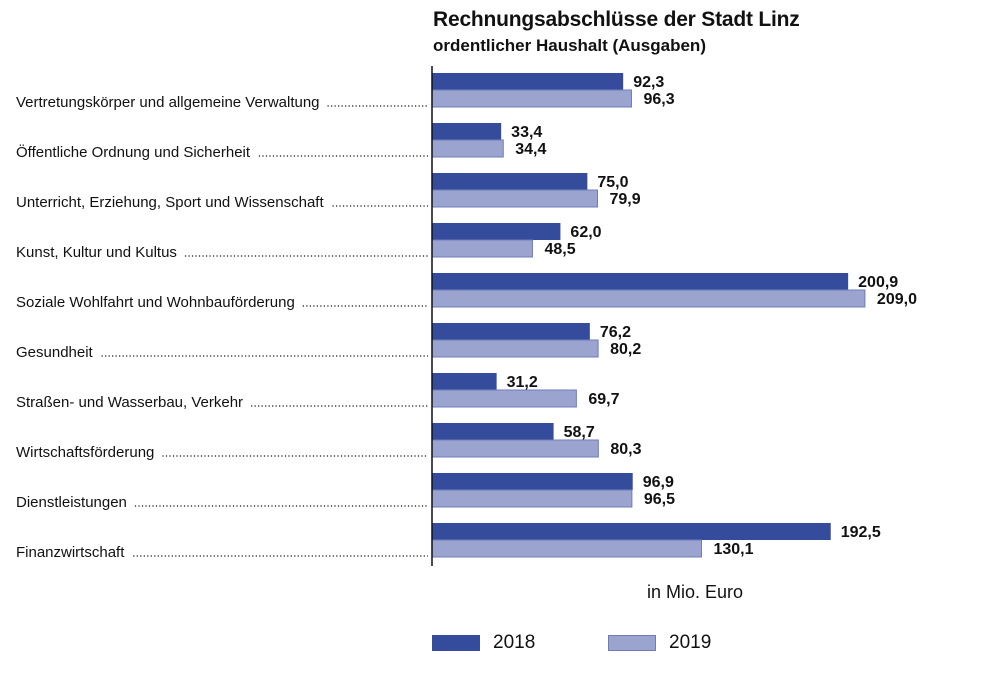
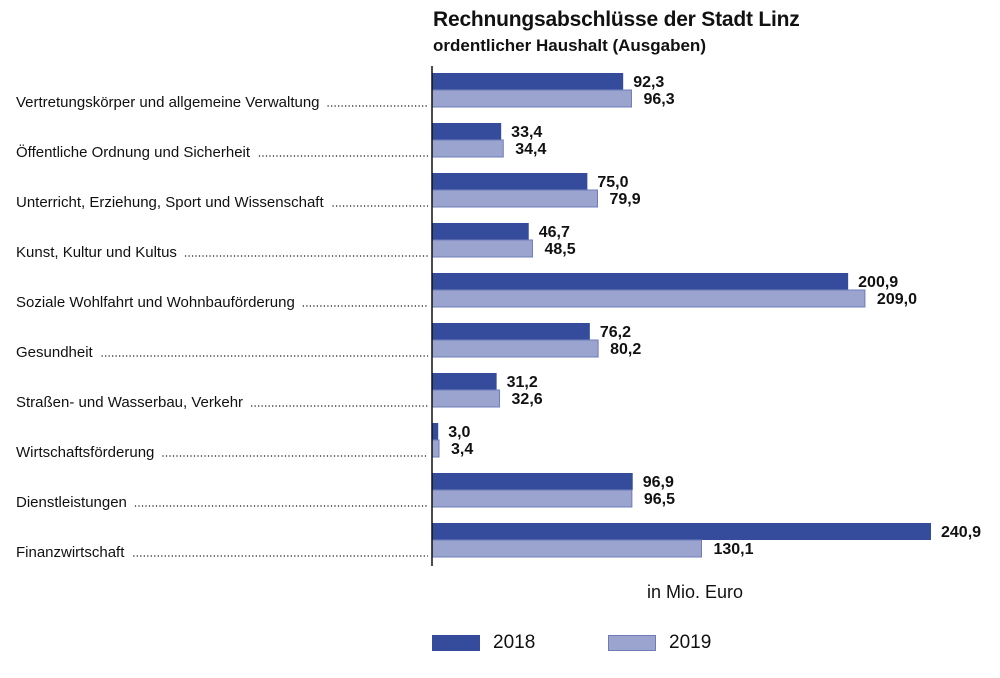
2018/Kunst, Kultur und Kultus: 62,0 -> 46,7
2019/Straßen- und Wasserbau, Verkehr: 69,7 -> 32,6
2018/Wirtschaftsförderung: 58,7 -> 3,0
2019/Wirtschaftsförderung: 80,3 -> 3,4
2018/Finanzwirtschaft: 192,5 -> 240,9
